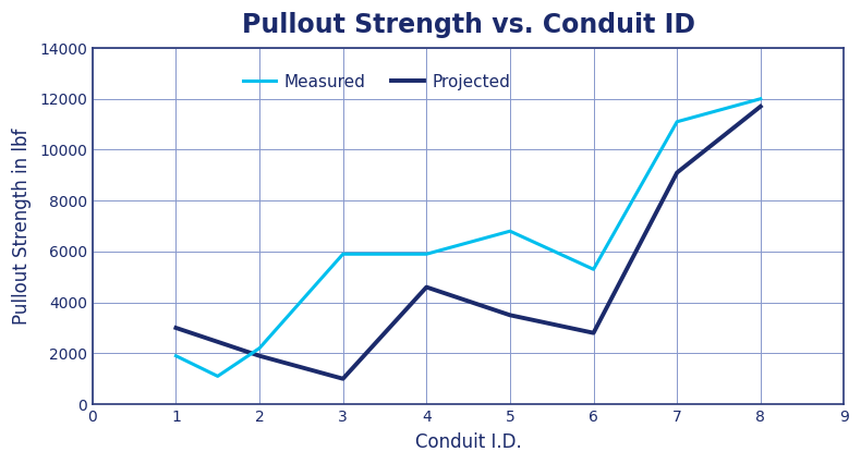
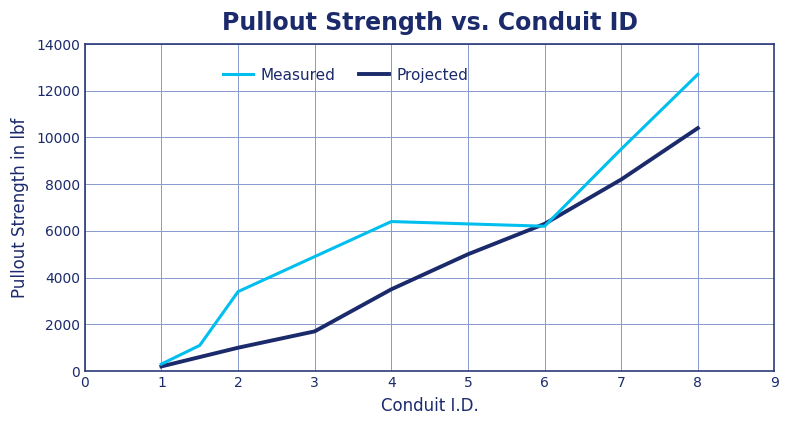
Measured/1: 1900 -> 300
Projected/1: 3000 -> 200
Measured/2: 2200 -> 3400
Projected/2: 1900 -> 1000
Measured/3: 5900 -> 4900
Projected/3: 1000 -> 1700
Measured/4: 5900 -> 6400
Projected/4: 4600 -> 3500
Measured/5: 6800 -> 6300
Projected/5: 3500 -> 5000
Measured/6: 5300 -> 6200
Projected/6: 2800 -> 6300
Measured/7: 11100 -> 9500
Projected/7: 9100 -> 8200
Measured/8: 12000 -> 12700
Projected/8: 11700 -> 10400
